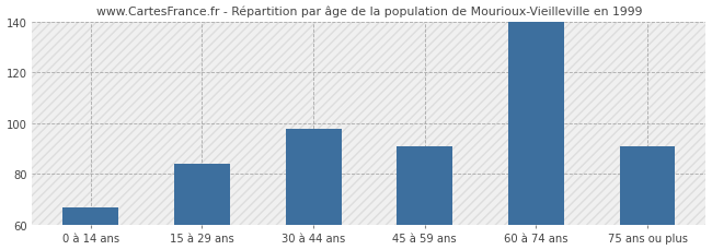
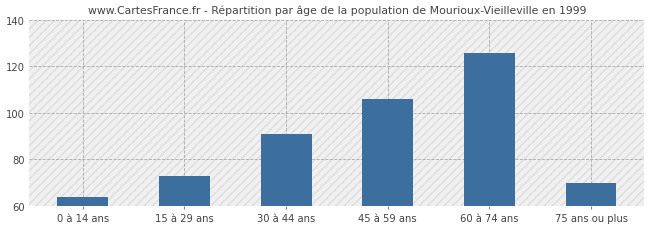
0 à 14 ans: 67 -> 64
15 à 29 ans: 84 -> 73
30 à 44 ans: 98 -> 91
45 à 59 ans: 91 -> 106
60 à 74 ans: 140 -> 126
75 ans ou plus: 91 -> 70
